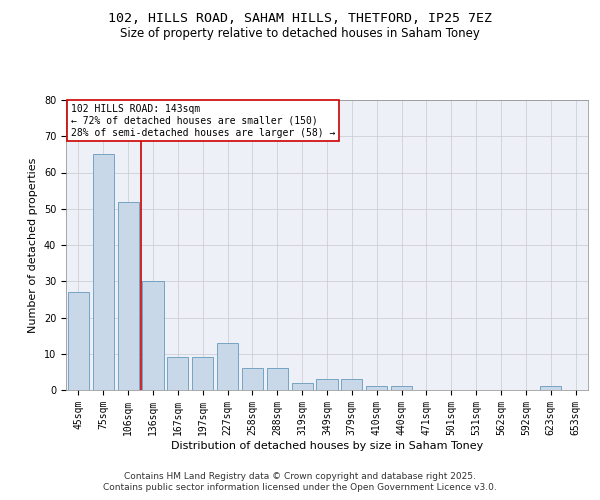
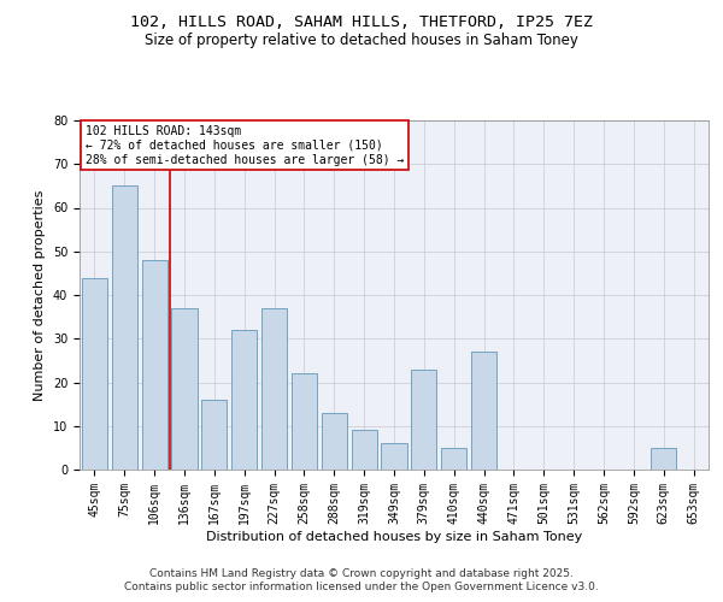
45sqm: 27 -> 44
106sqm: 52 -> 48
136sqm: 30 -> 37
167sqm: 9 -> 16
197sqm: 9 -> 32
227sqm: 13 -> 37
258sqm: 6 -> 22
288sqm: 6 -> 13
319sqm: 2 -> 9
349sqm: 3 -> 6
379sqm: 3 -> 23
410sqm: 1 -> 5
440sqm: 1 -> 27
623sqm: 1 -> 5
